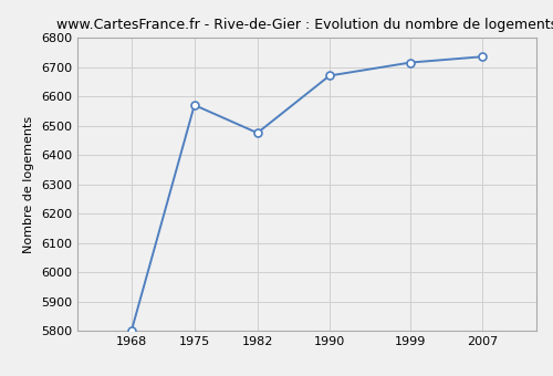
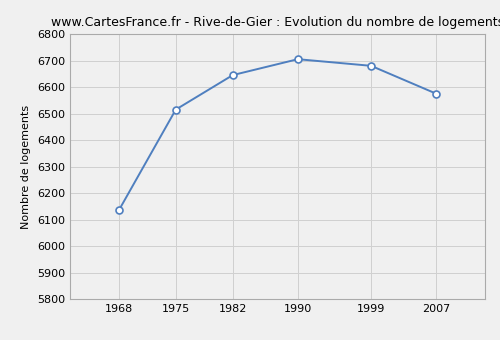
1968: 5800 -> 6135
1975: 6570 -> 6515
1982: 6475 -> 6645
1990: 6670 -> 6705
1999: 6715 -> 6680
2007: 6735 -> 6575
